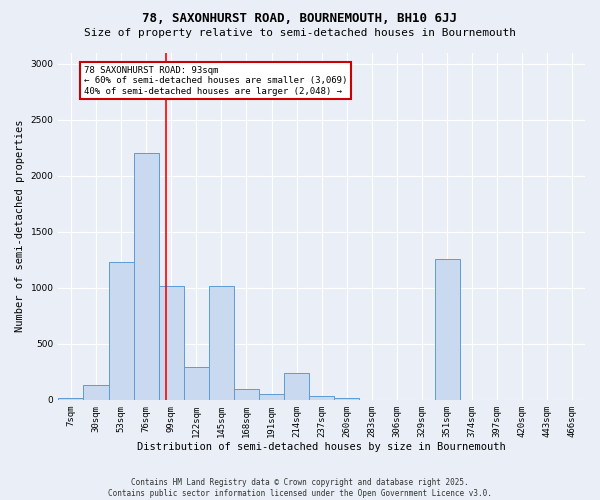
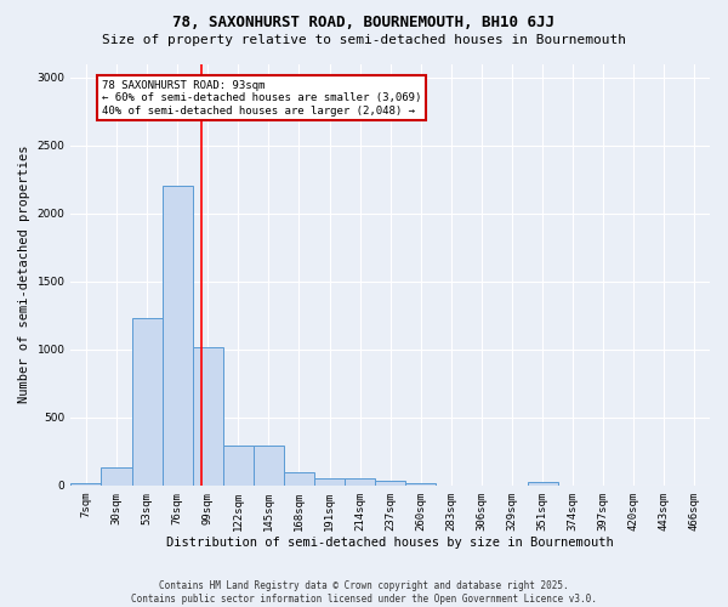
145sqm: 1020 -> 290
214sqm: 240 -> 60
351sqm: 1260 -> 20
